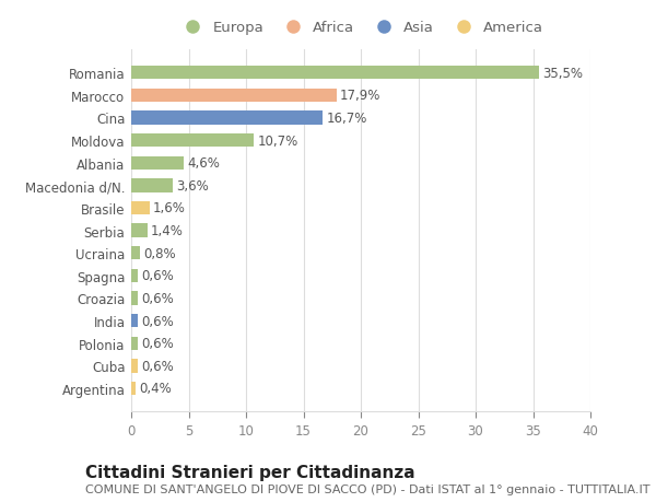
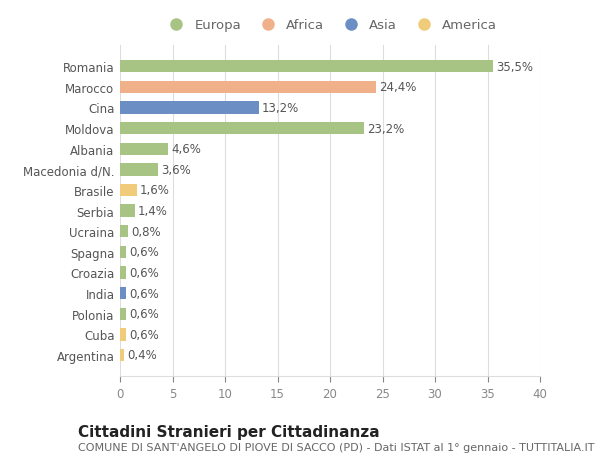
Marocco: 17,9% -> 24,4%
Cina: 16,7% -> 13,2%
Moldova: 10,7% -> 23,2%
